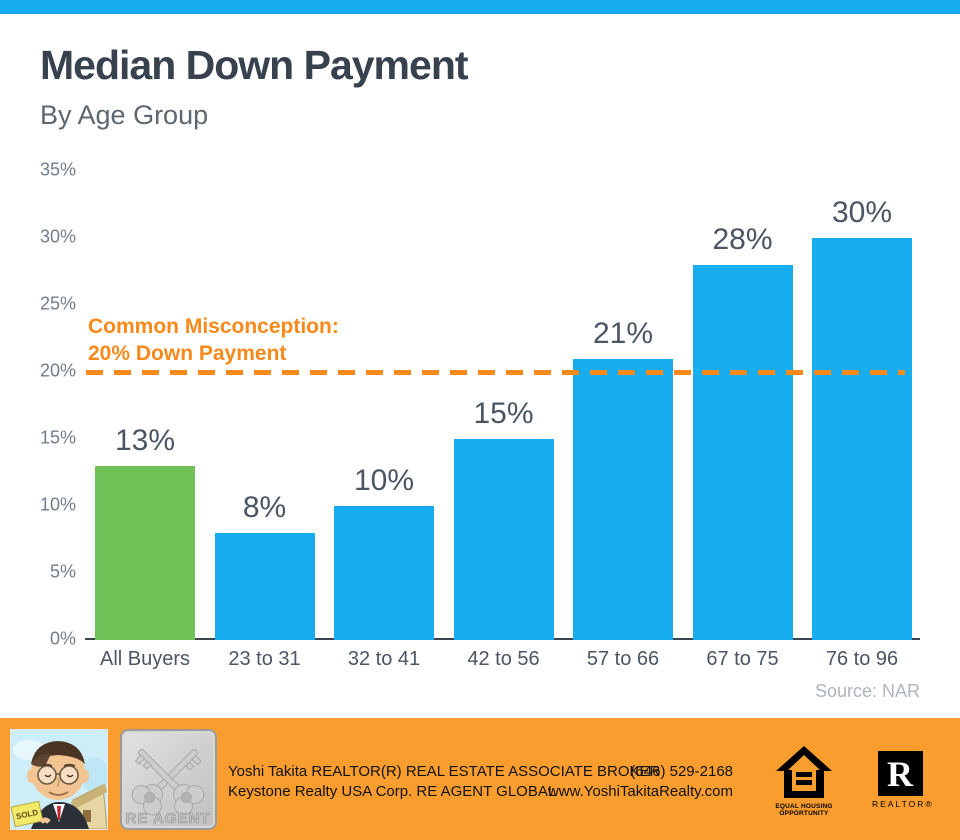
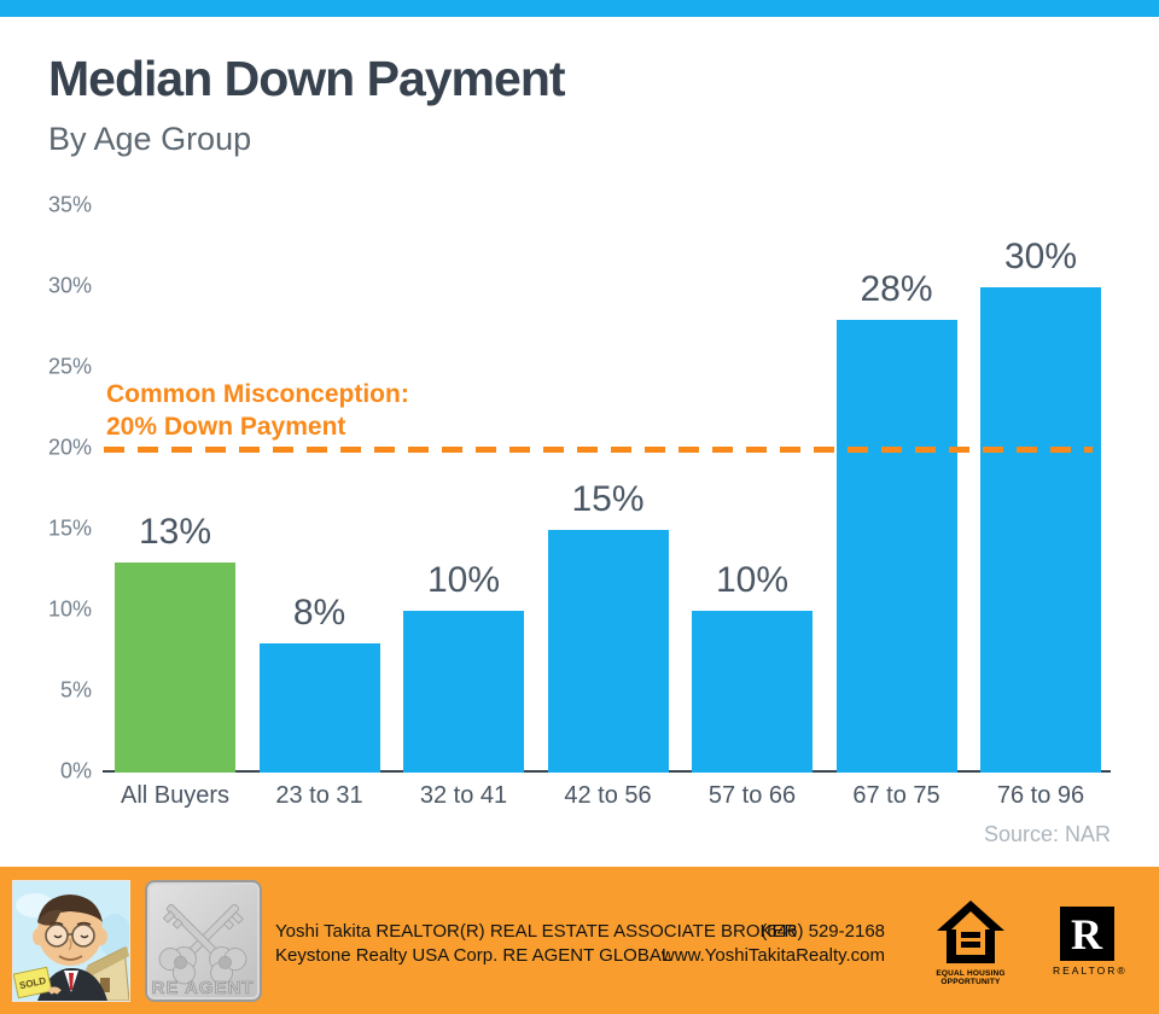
57 to 66: 21% -> 10%
